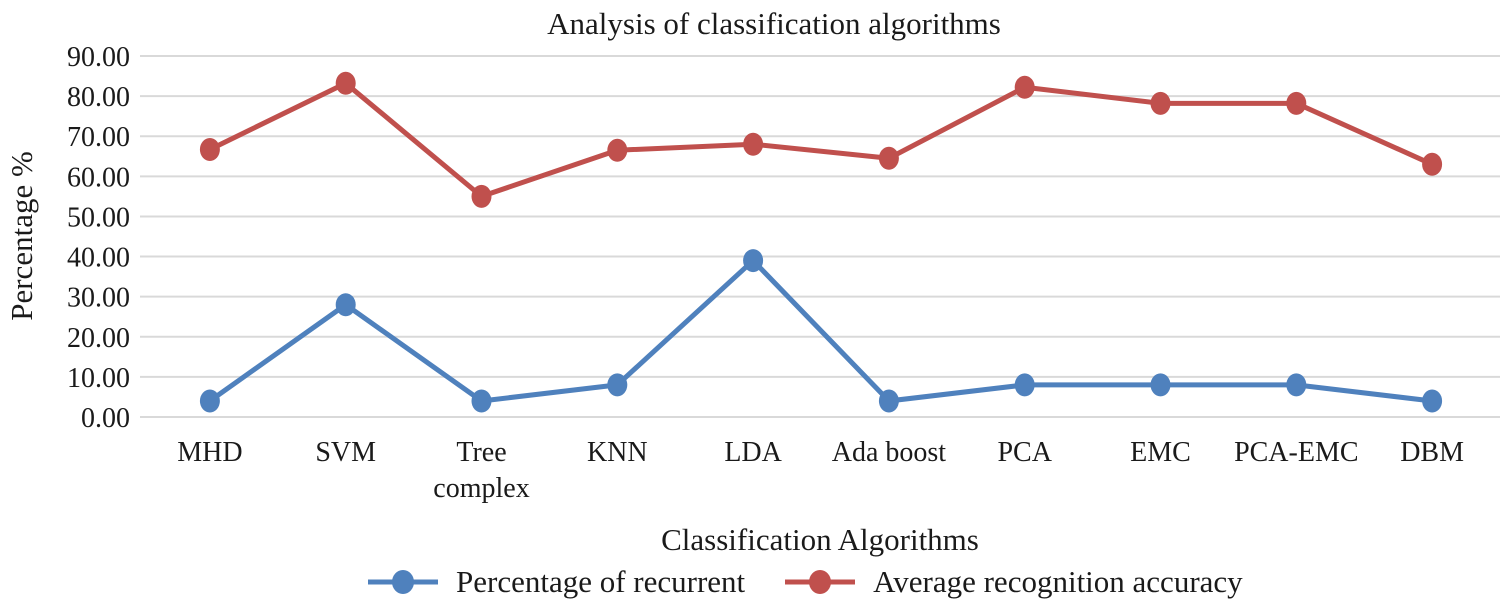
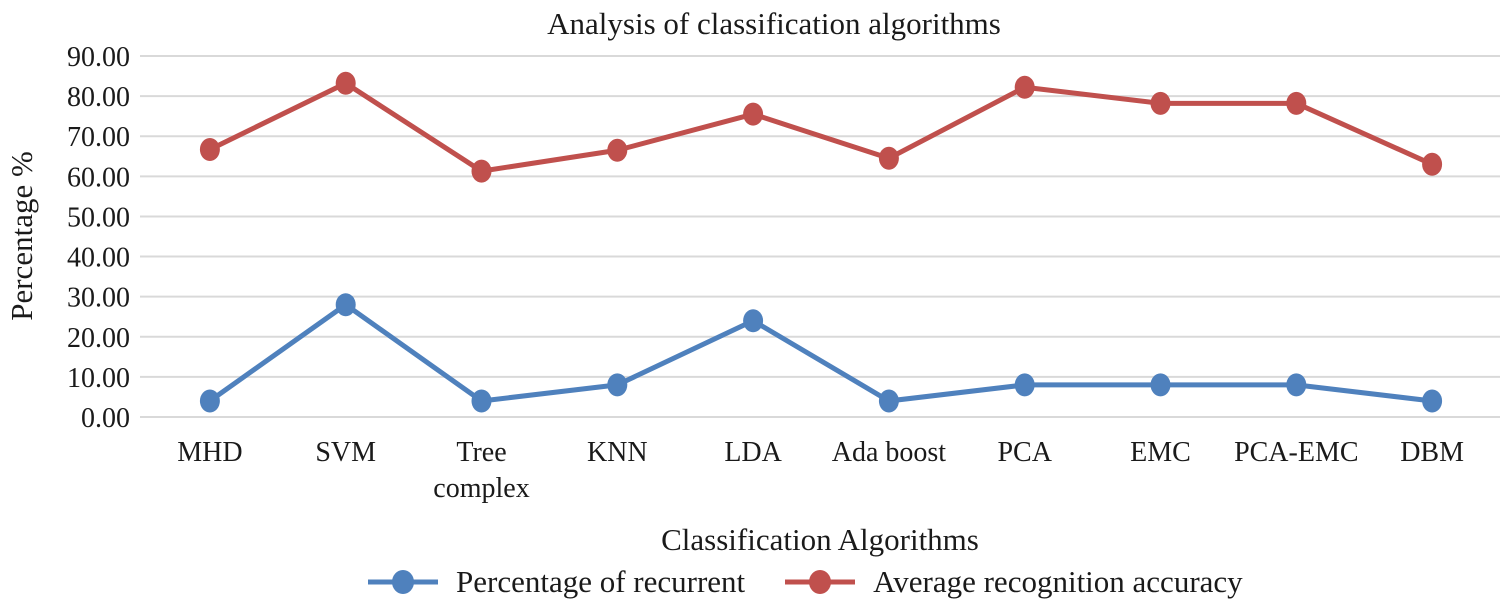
Average recognition accuracy/Tree complex: 55 -> 61
Percentage of recurrent/LDA: 39 -> 24
Average recognition accuracy/LDA: 68 -> 76
